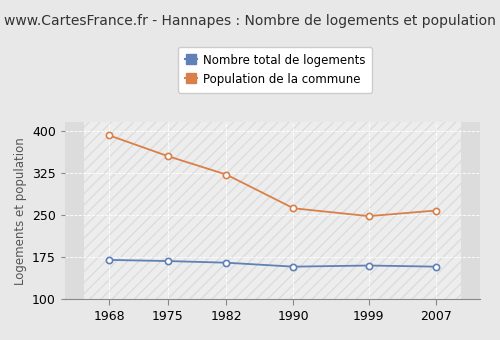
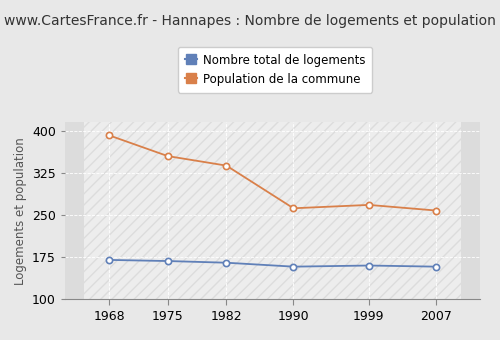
Population de la commune/1982: 322 -> 338
Population de la commune/1999: 248 -> 268
